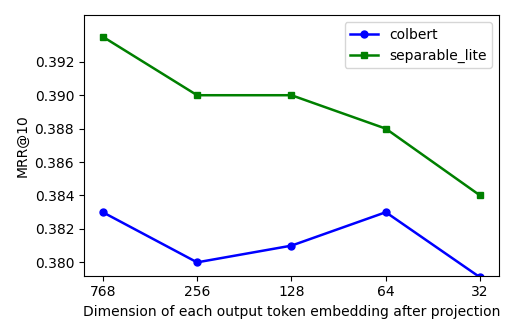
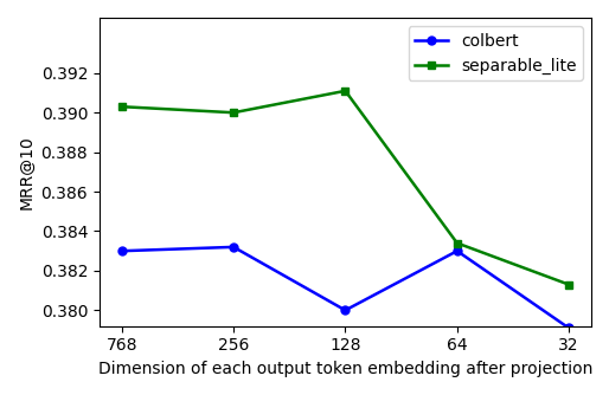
separable_lite/768: 0.3935 -> 0.3903
colbert/256: 0.3800 -> 0.3832
colbert/128: 0.3810 -> 0.3800
separable_lite/128: 0.3900 -> 0.3911
separable_lite/64: 0.3880 -> 0.3834
separable_lite/32: 0.3840 -> 0.3813
